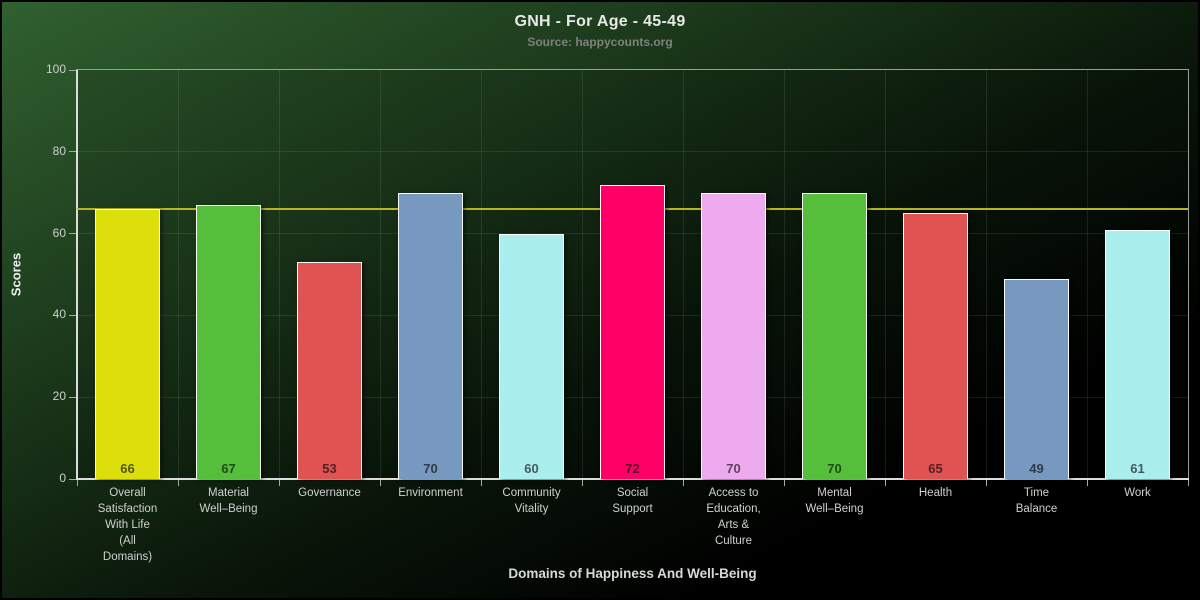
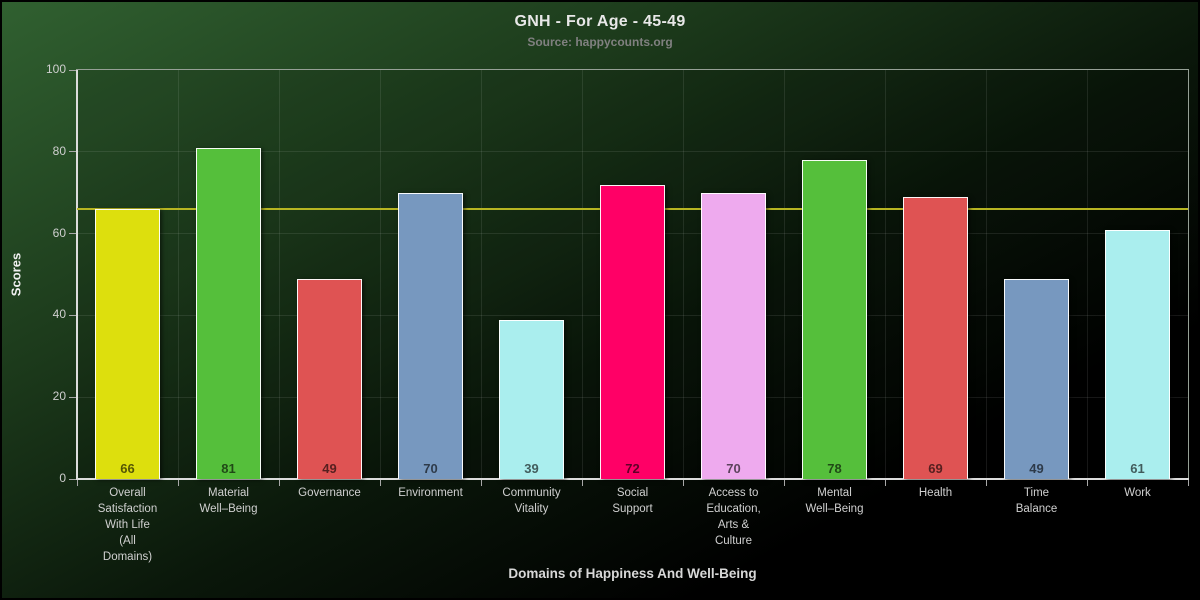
Material Well–Being: 67 -> 81
Governance: 53 -> 49
Community Vitality: 60 -> 39
Mental Well–Being: 70 -> 78
Health: 65 -> 69
